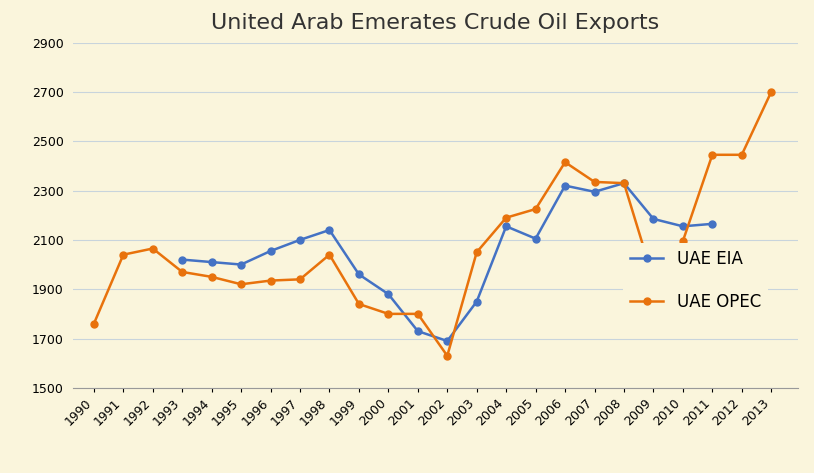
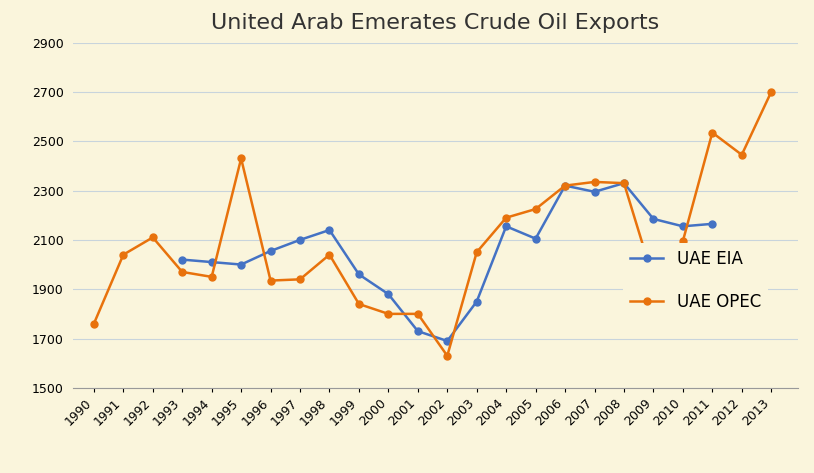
UAE OPEC/1992: 2065 -> 2110
UAE OPEC/1995: 1920 -> 2430
UAE OPEC/2006: 2415 -> 2320
UAE OPEC/2011: 2445 -> 2535
